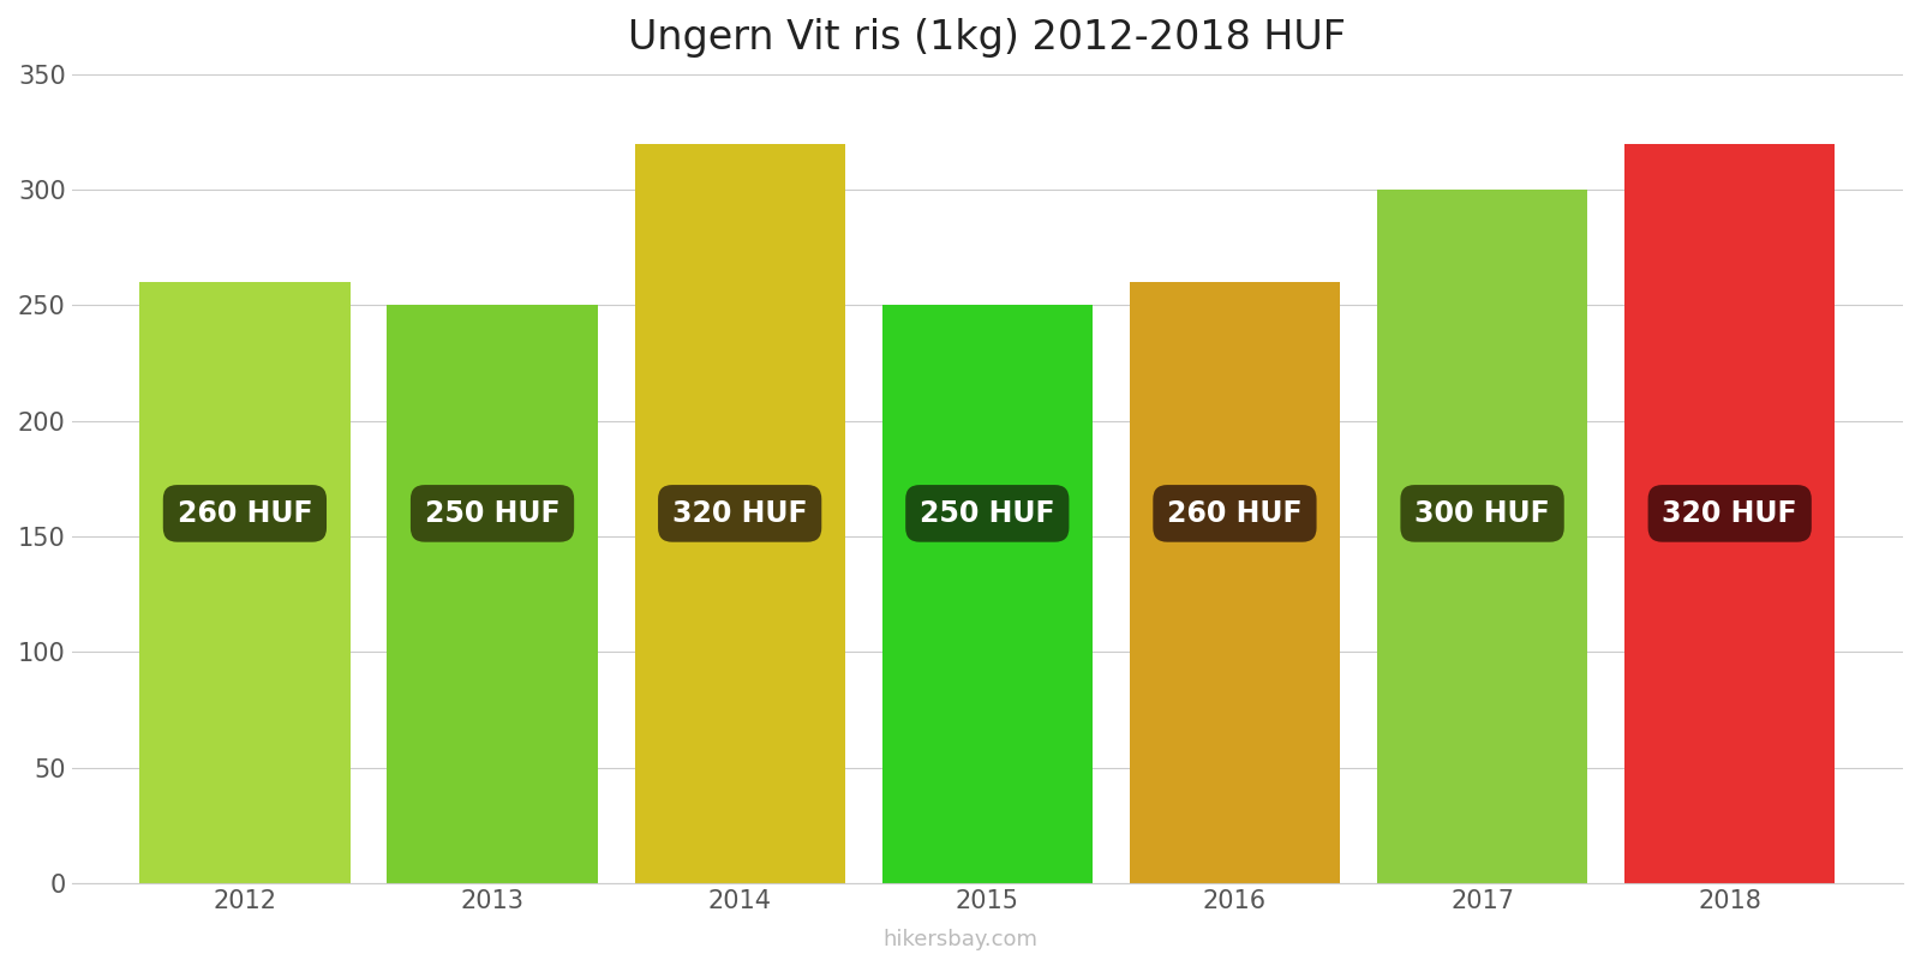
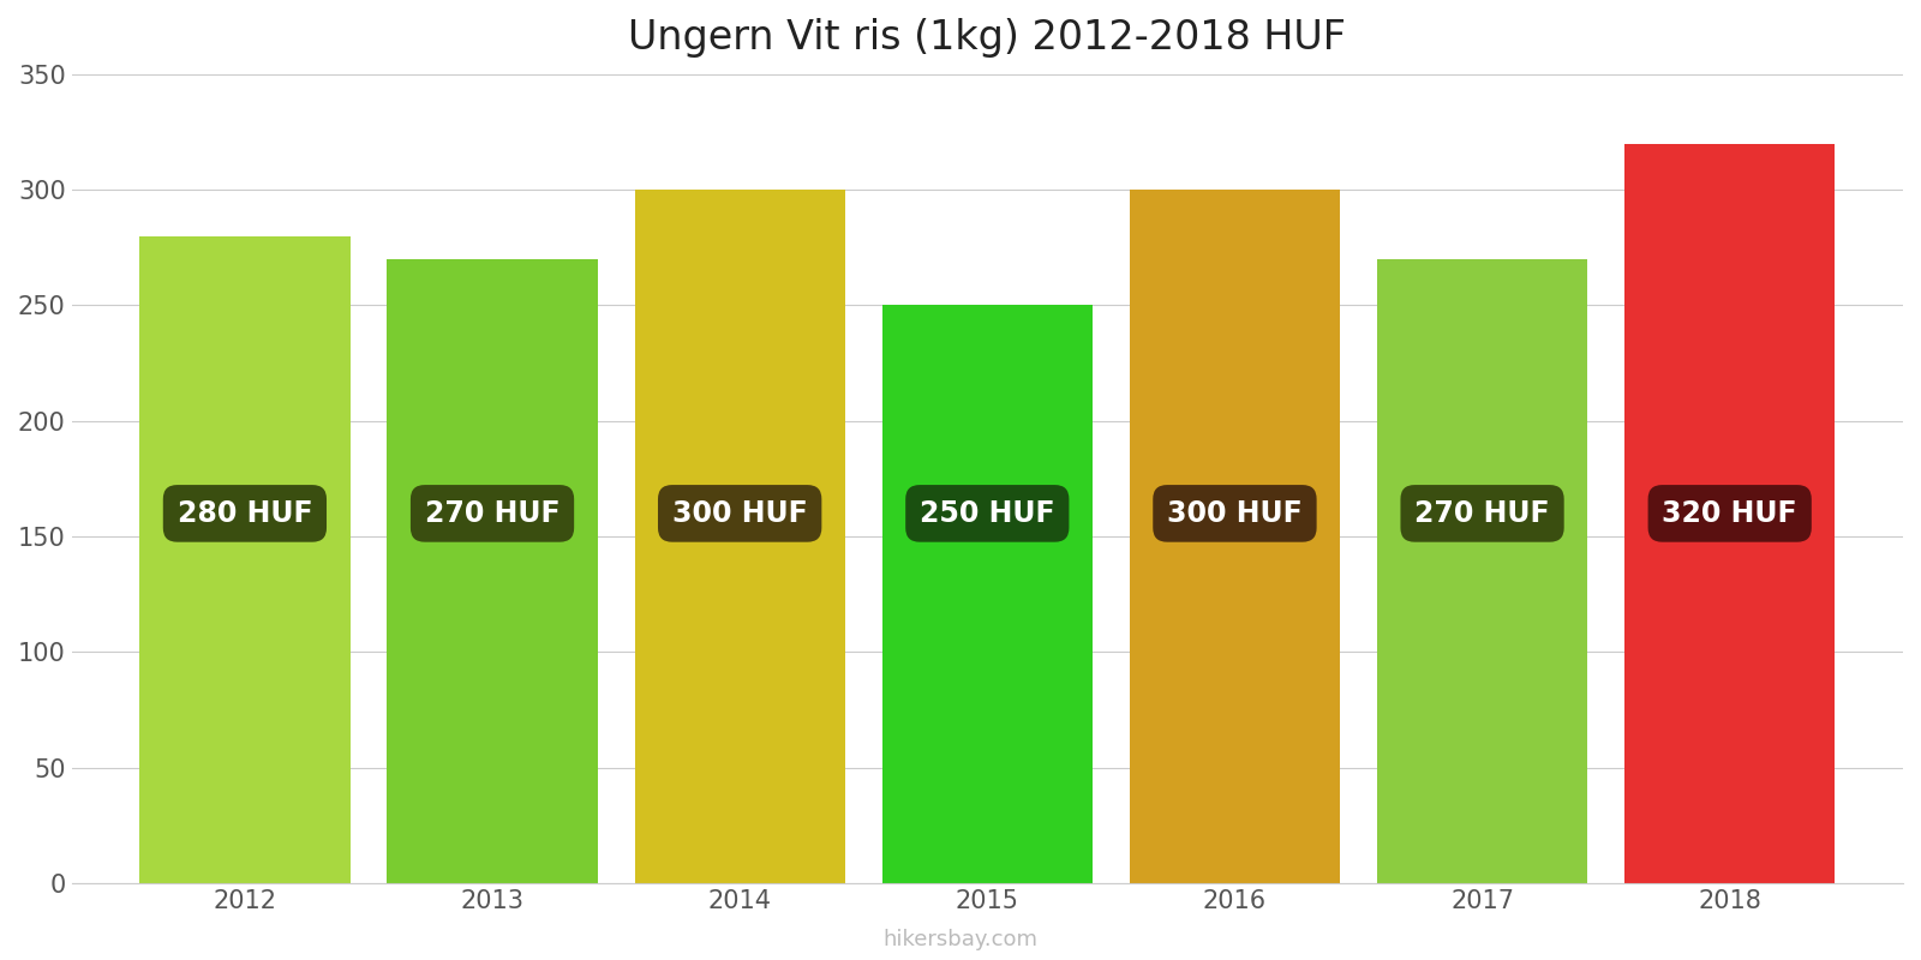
2012: 260 -> 280
2013: 250 -> 270
2014: 320 -> 300
2016: 260 -> 300
2017: 300 -> 270
